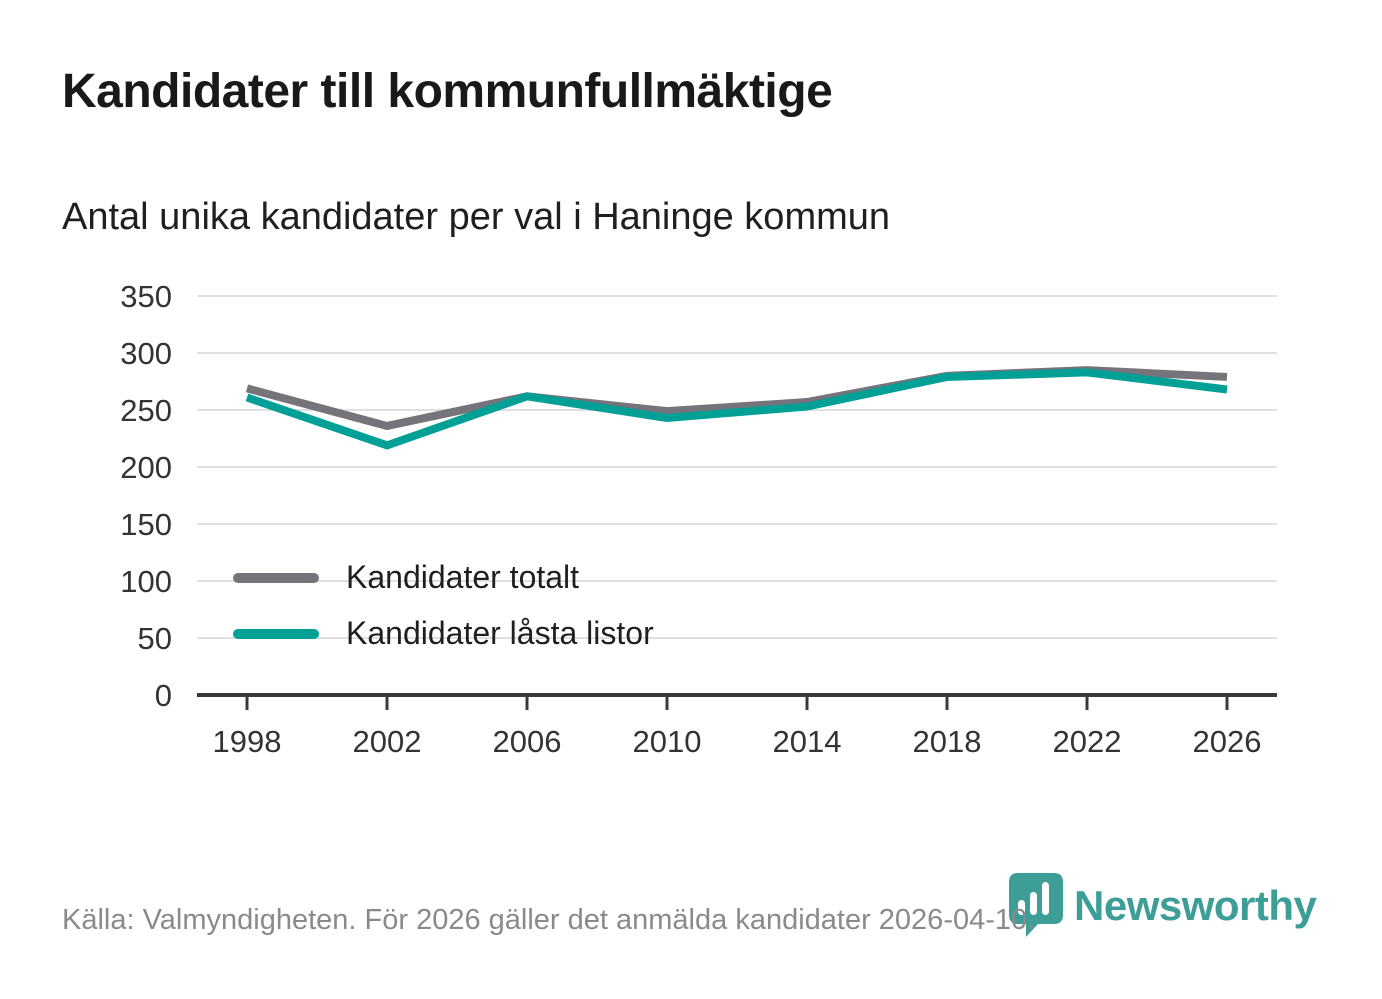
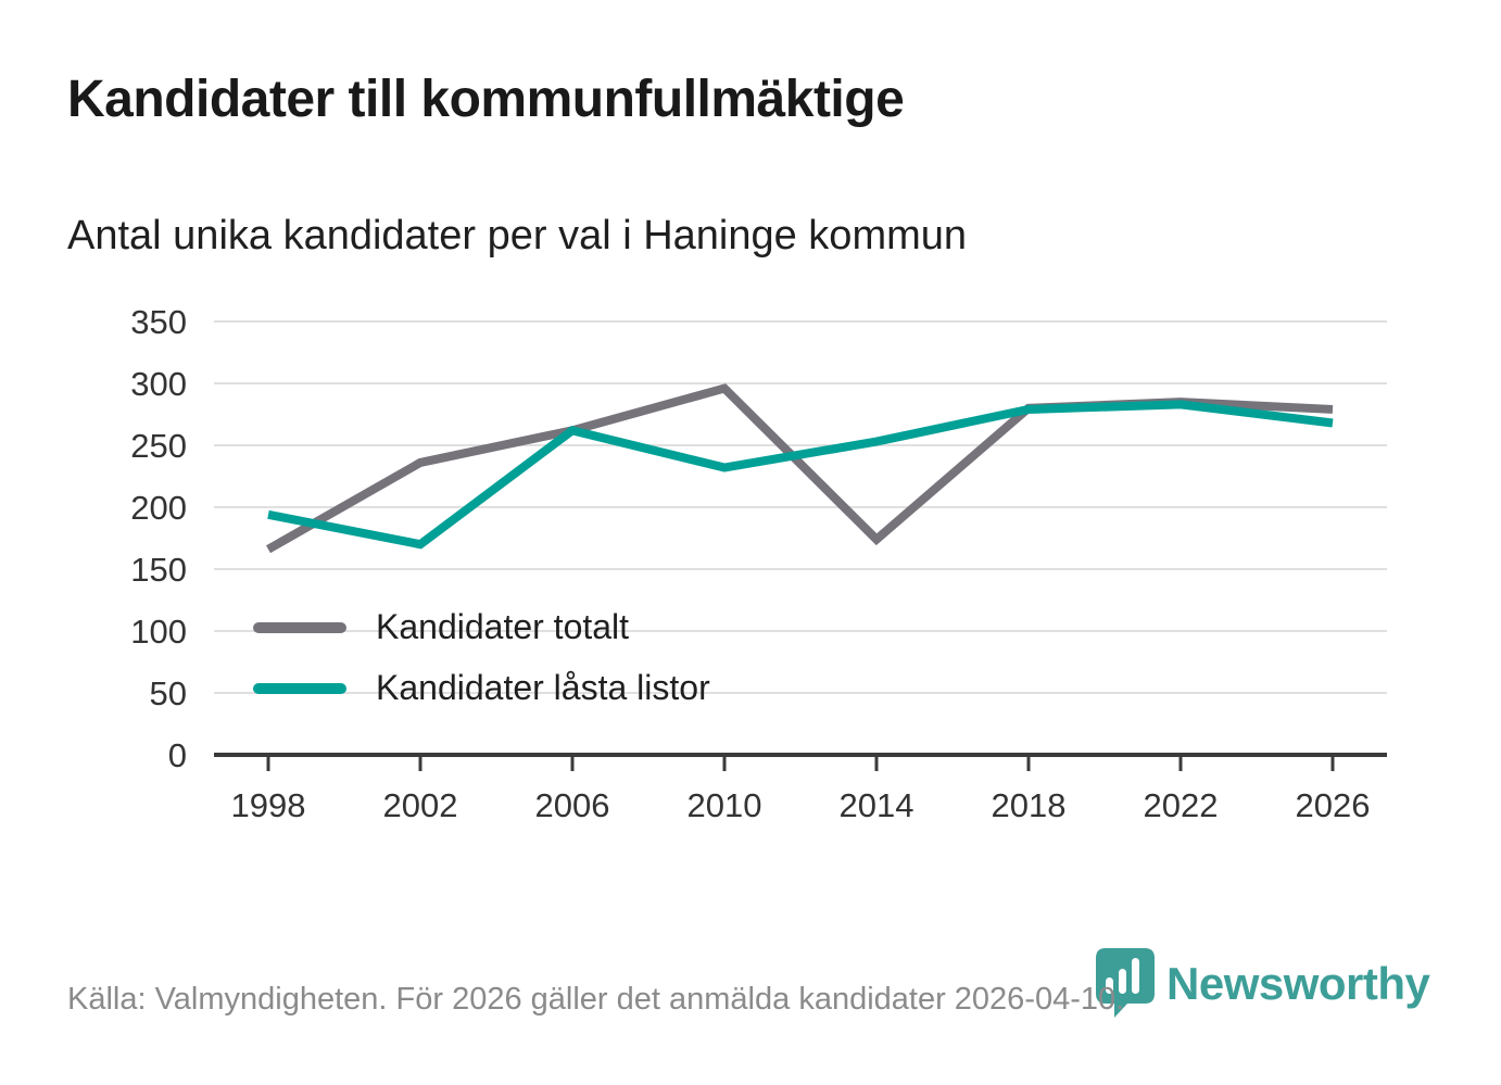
Kandidater totalt/1998: 269 -> 166
Kandidater låsta listor/1998: 261 -> 194
Kandidater låsta listor/2002: 219 -> 170
Kandidater totalt/2010: 249 -> 296
Kandidater låsta listor/2010: 243 -> 232
Kandidater totalt/2014: 257 -> 174
